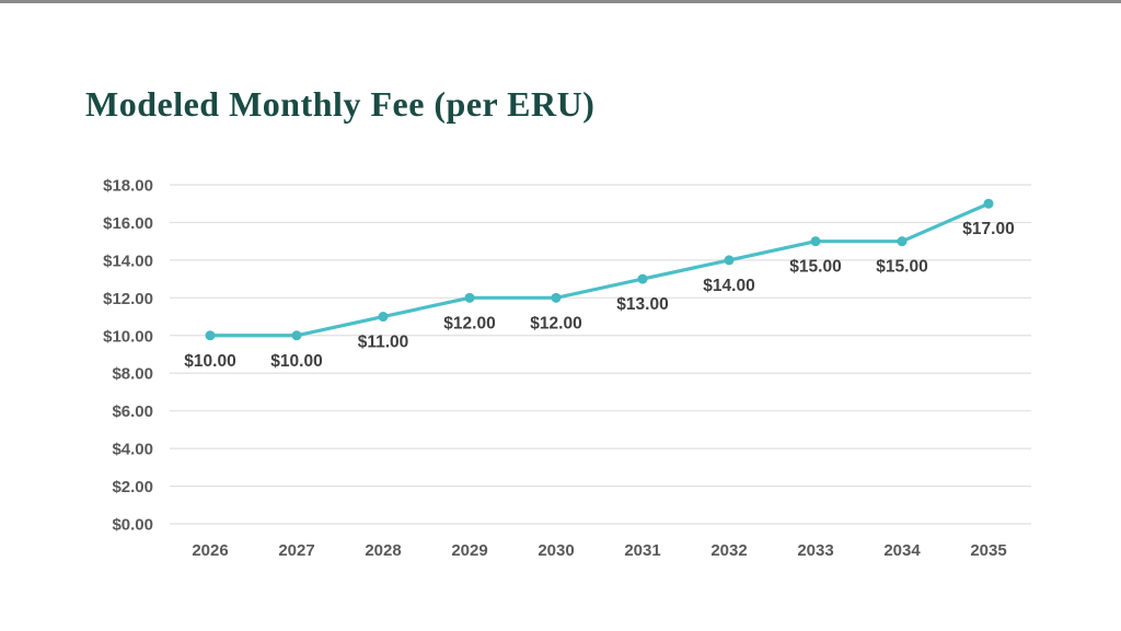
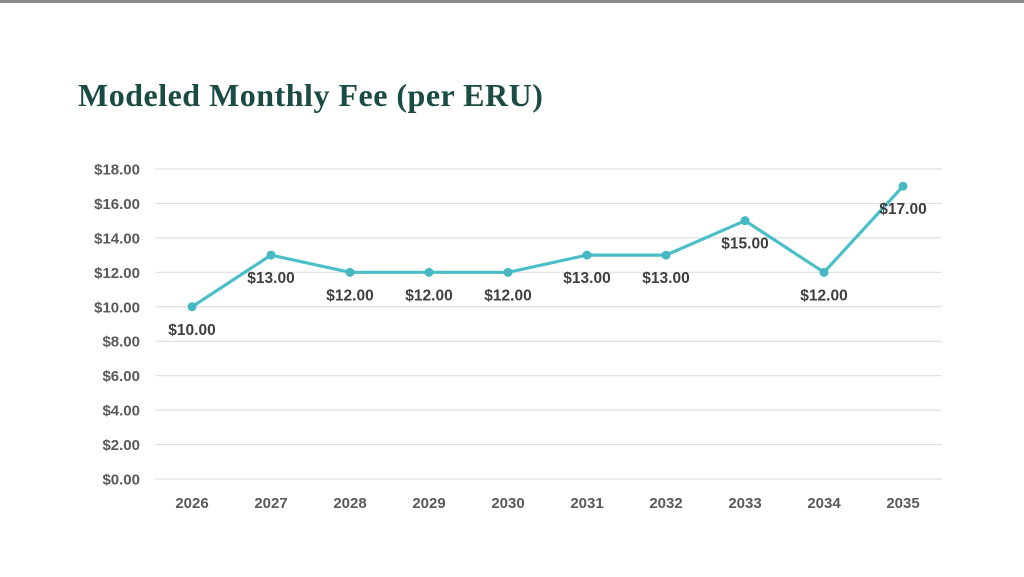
2027: $10.00 -> $13.00
2028: $11.00 -> $12.00
2032: $14.00 -> $13.00
2034: $15.00 -> $12.00
